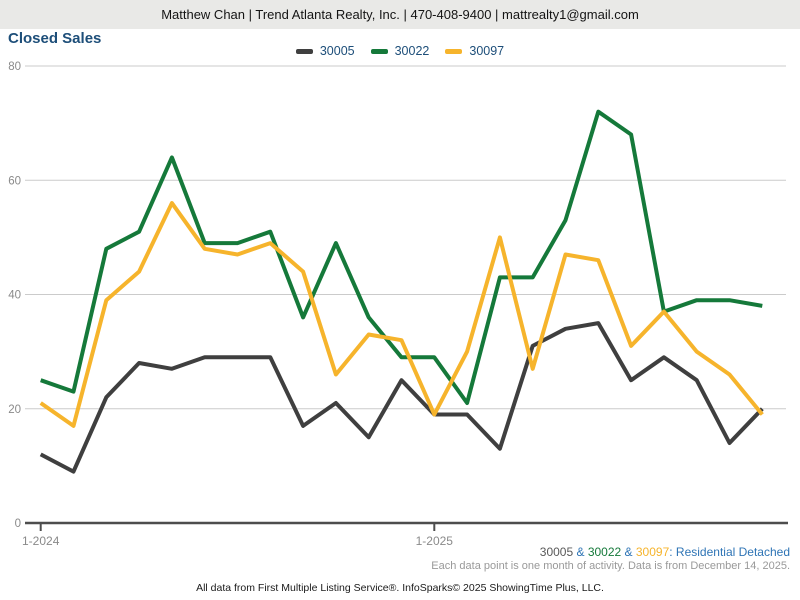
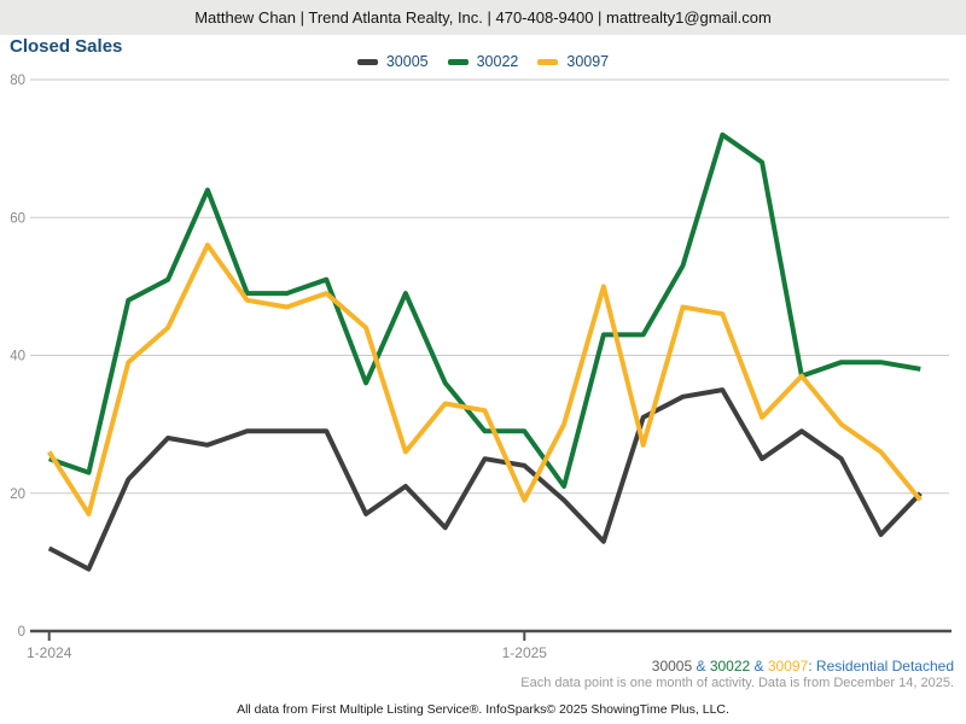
30097/1-2024: 21 -> 26
30005/1-2025: 19 -> 24
